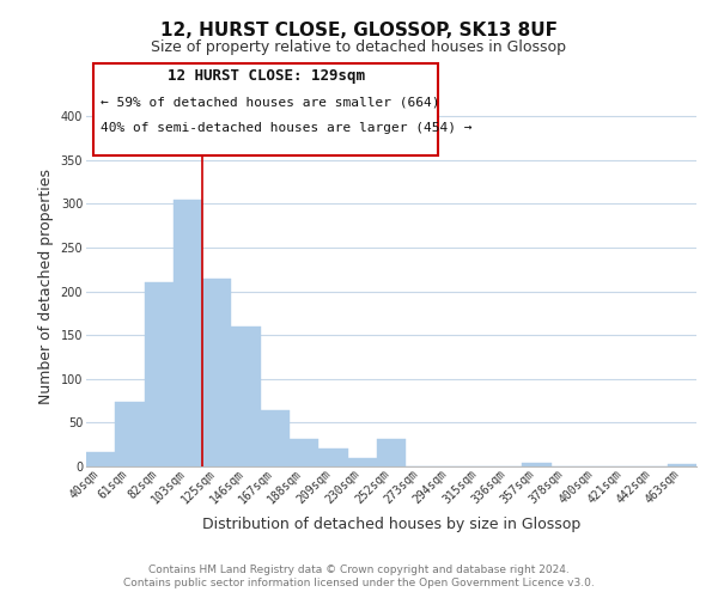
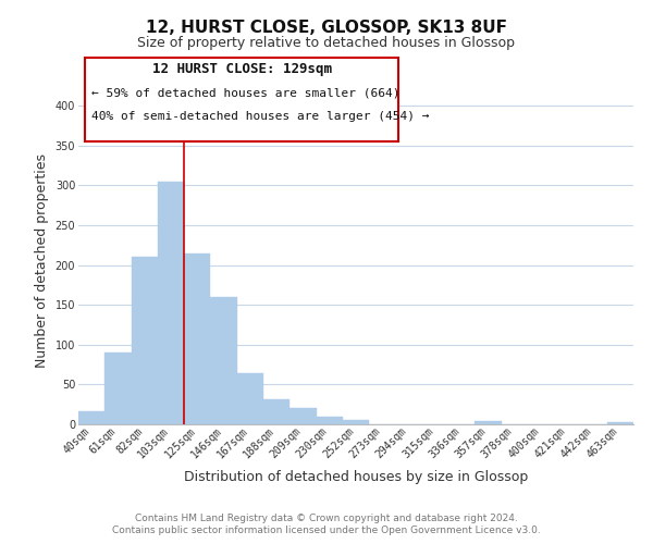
61sqm: 74 -> 90
252sqm: 32 -> 5
